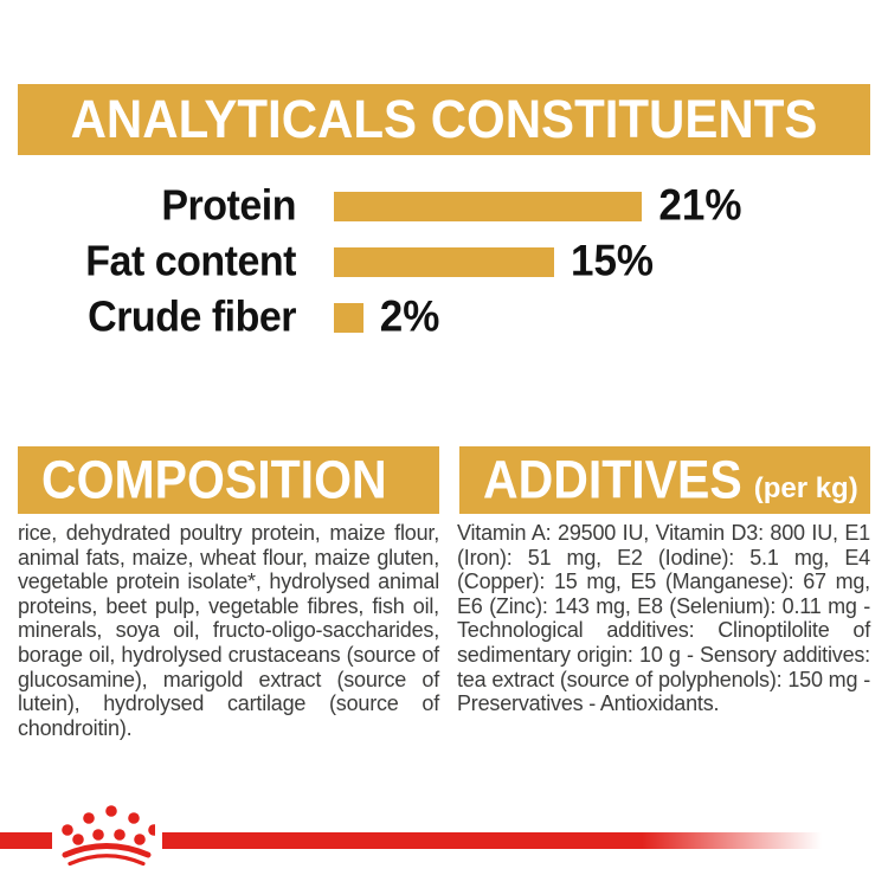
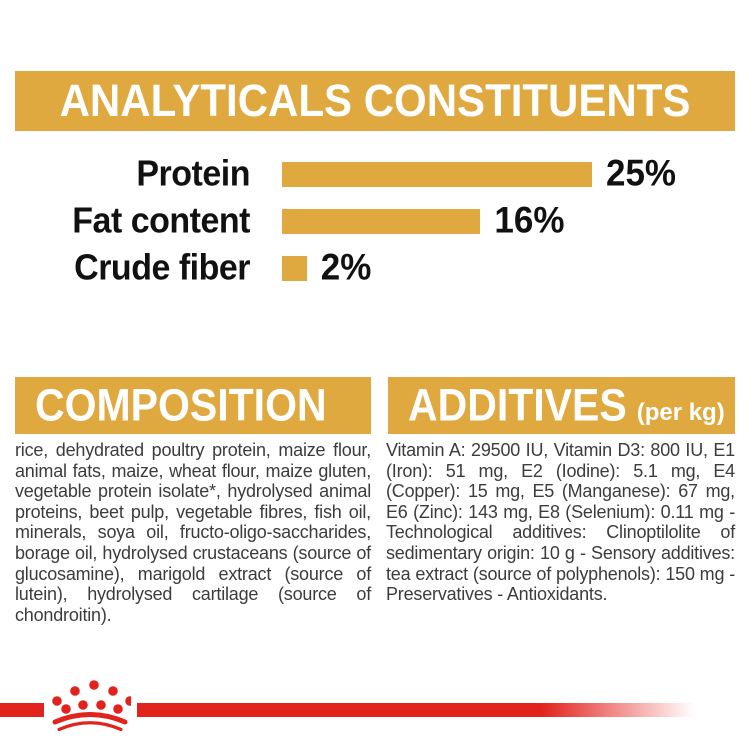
Protein: 21% -> 25%
Fat content: 15% -> 16%
